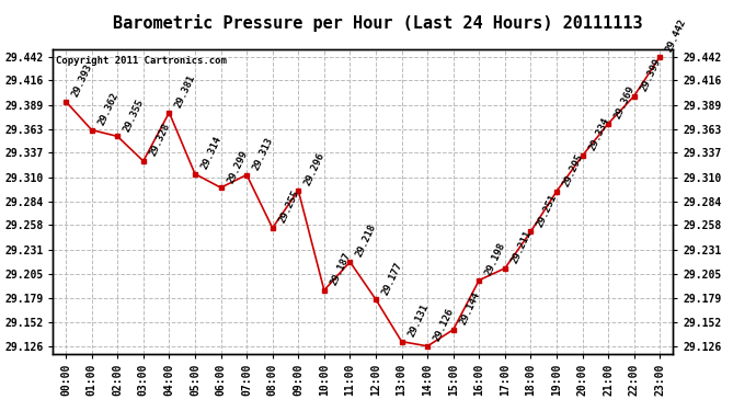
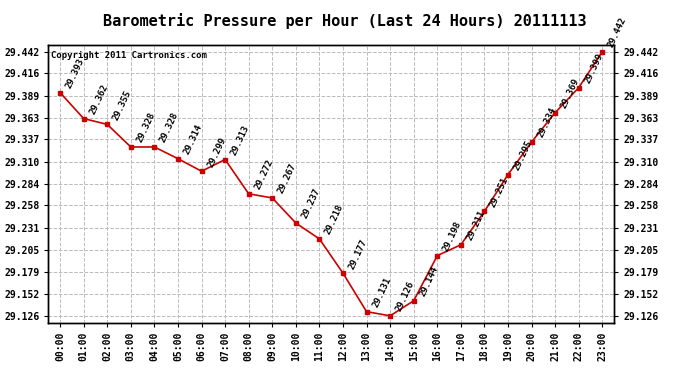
04:00: 29.381 -> 29.328
08:00: 29.255 -> 29.272
09:00: 29.296 -> 29.267
10:00: 29.187 -> 29.237
